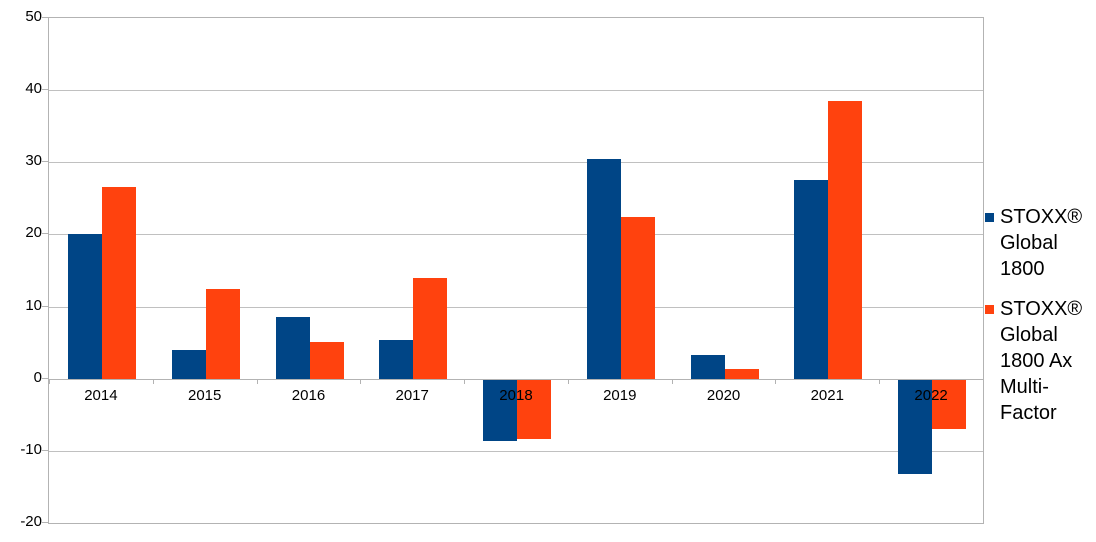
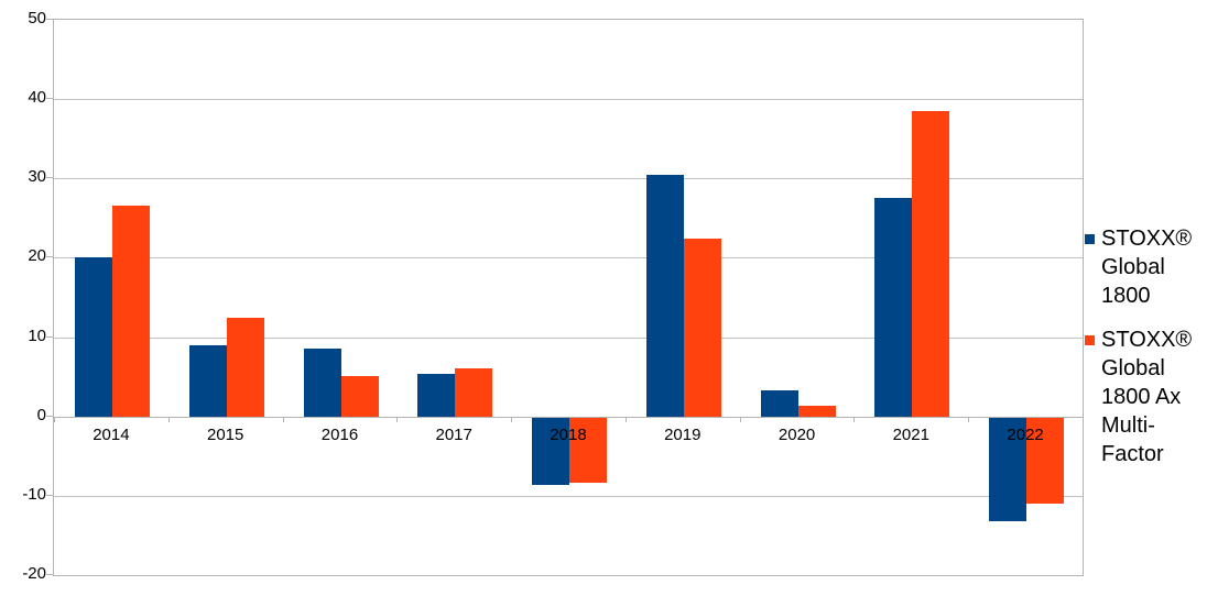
STOXX® Global 1800/2015: 4 -> 9
STOXX® Global 1800 Ax Multi-Factor/2017: 14 -> 6
STOXX® Global 1800 Ax Multi-Factor/2022: -7 -> -11
